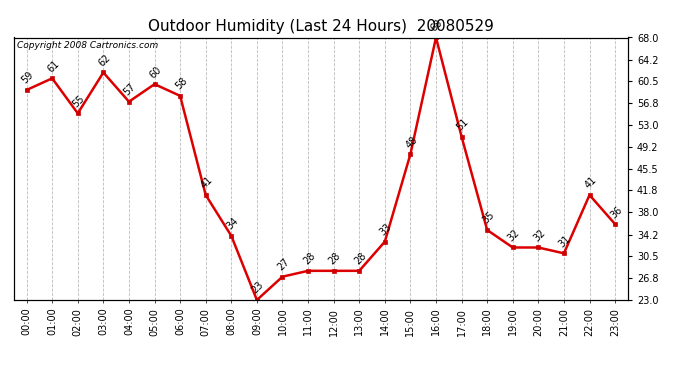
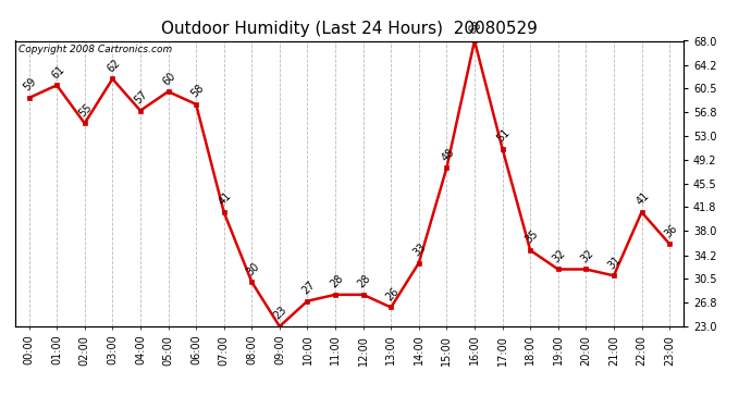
08:00: 34 -> 30
13:00: 28 -> 26
